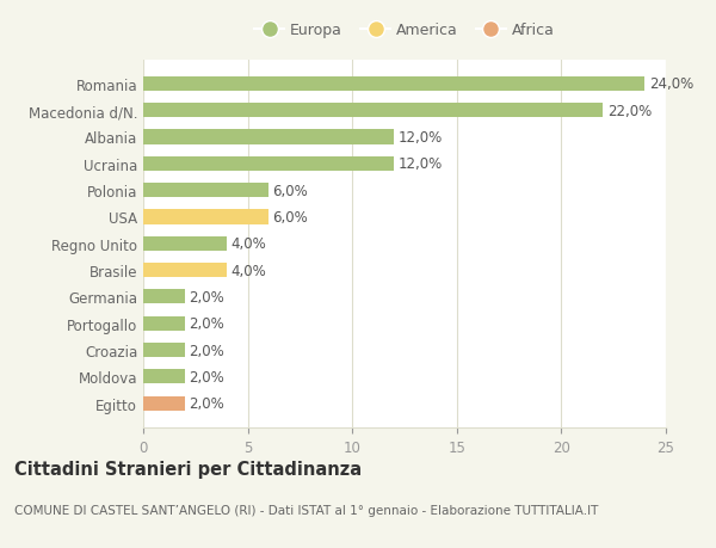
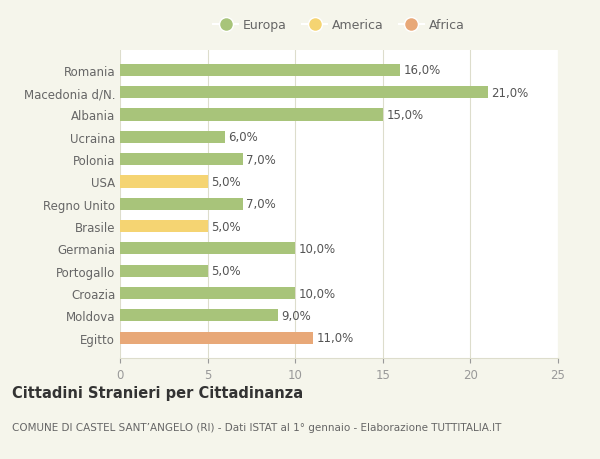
Romania: 24,0% -> 16,0%
Macedonia d/N.: 22,0% -> 21,0%
Albania: 12,0% -> 15,0%
Ucraina: 12,0% -> 6,0%
Polonia: 6,0% -> 7,0%
USA: 6,0% -> 5,0%
Regno Unito: 4,0% -> 7,0%
Brasile: 4,0% -> 5,0%
Germania: 2,0% -> 10,0%
Portogallo: 2,0% -> 5,0%
Croazia: 2,0% -> 10,0%
Moldova: 2,0% -> 9,0%
Egitto: 2,0% -> 11,0%
